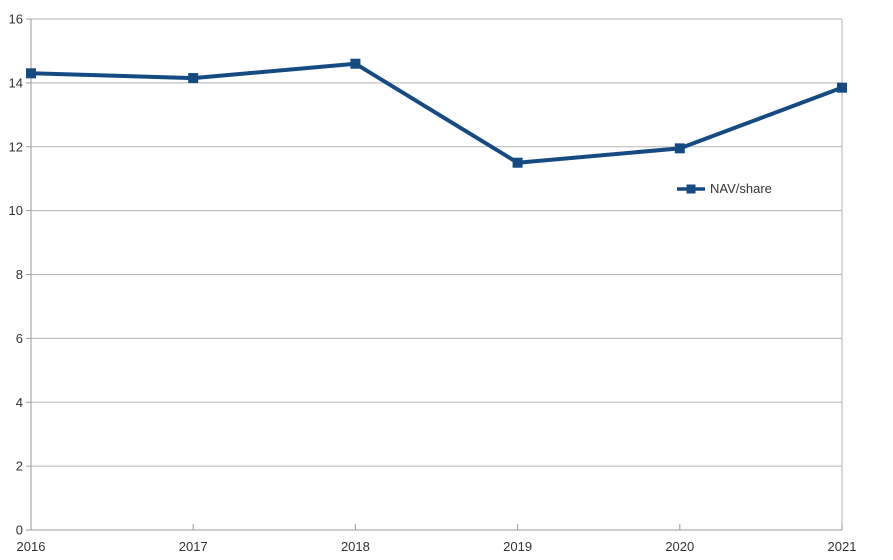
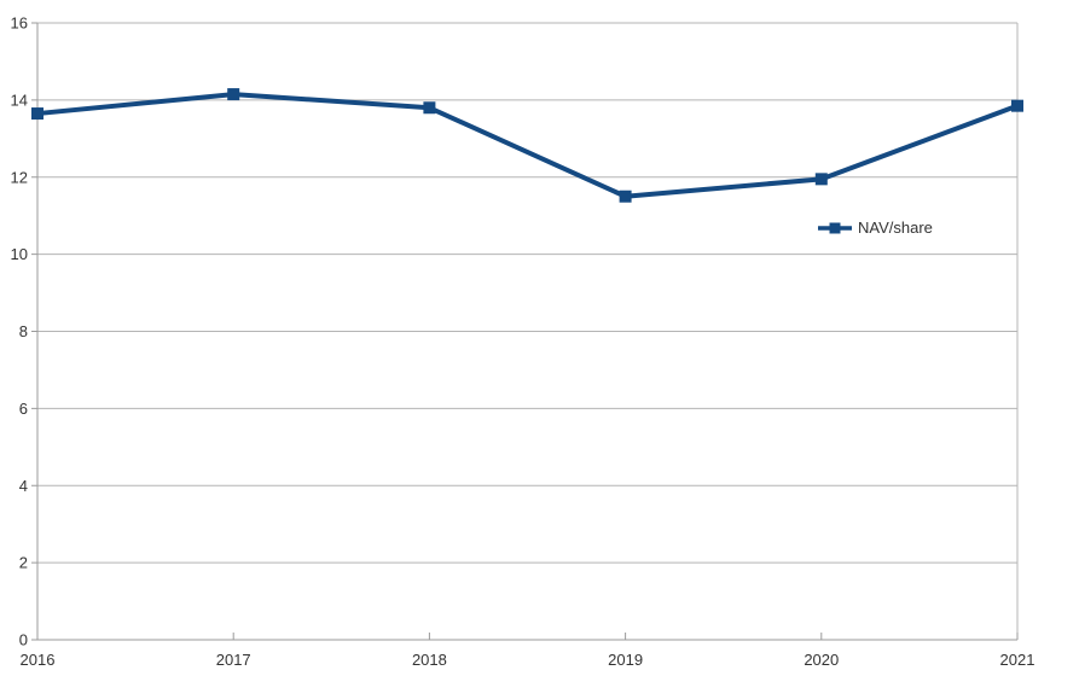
2016: 14.3 -> 13.7
2018: 14.6 -> 13.8
